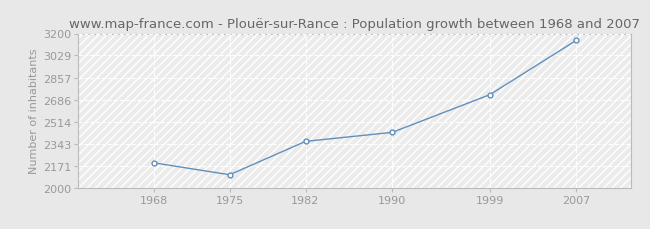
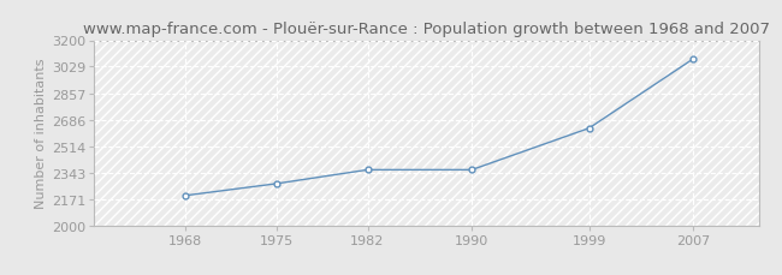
1975: 2100 -> 2270
1990: 2430 -> 2360
1999: 2720 -> 2630
2007: 3150 -> 3080
